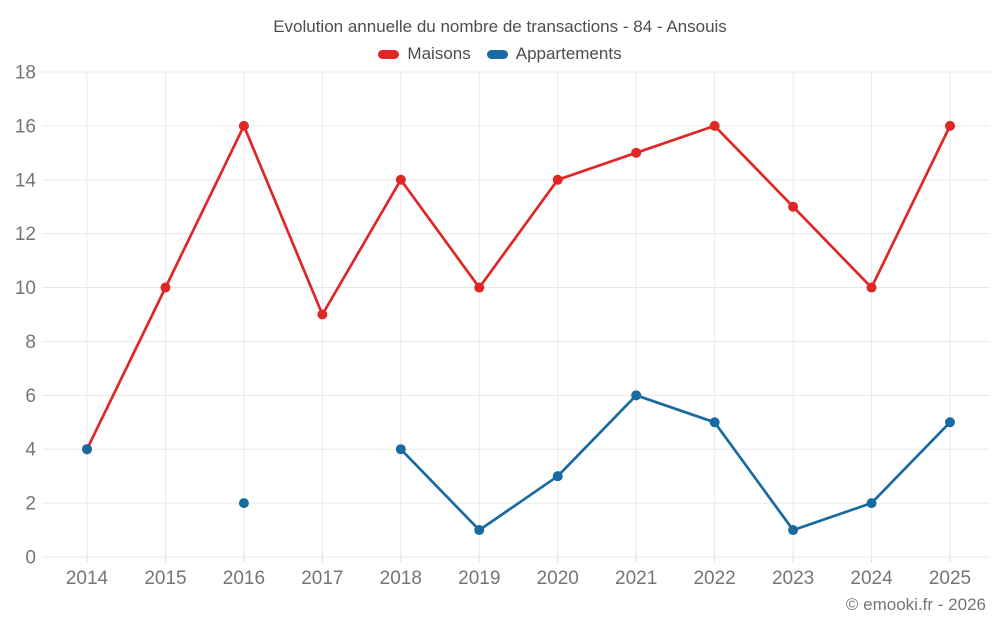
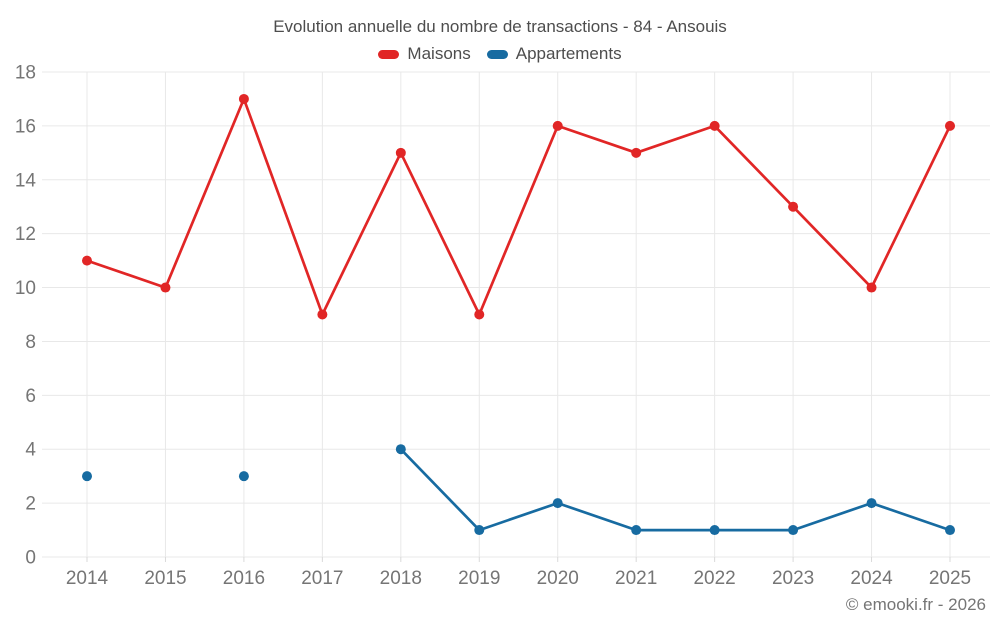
Maisons/2014: 4 -> 11
Appartements/2014: 4 -> 3
Maisons/2016: 16 -> 17
Appartements/2016: 2 -> 3
Maisons/2018: 14 -> 15
Maisons/2019: 10 -> 9
Maisons/2020: 14 -> 16
Appartements/2020: 3 -> 2
Appartements/2021: 6 -> 1
Appartements/2022: 5 -> 1
Appartements/2025: 5 -> 1
